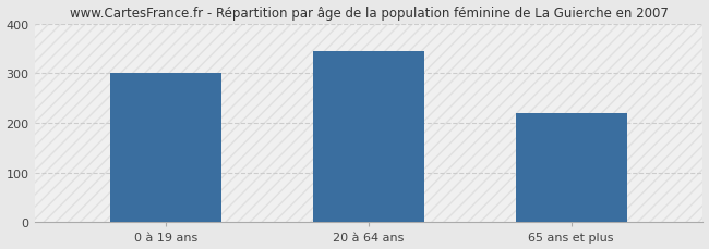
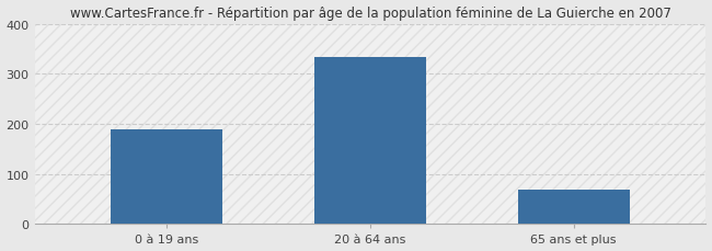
0 à 19 ans: 300 -> 188
20 à 64 ans: 345 -> 333
65 ans et plus: 220 -> 68
